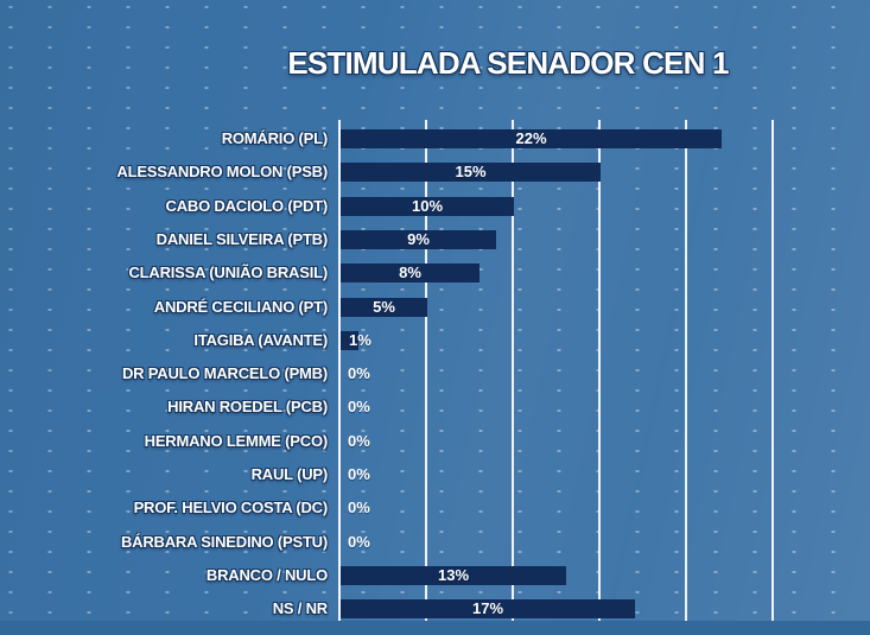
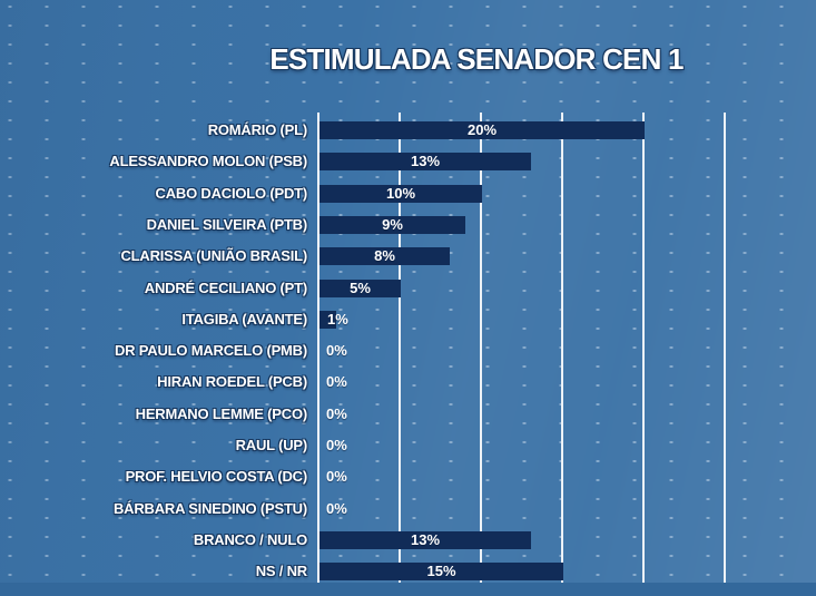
ROMÁRIO (PL): 22% -> 20%
ALESSANDRO MOLON (PSB): 15% -> 13%
NS / NR: 17% -> 15%
